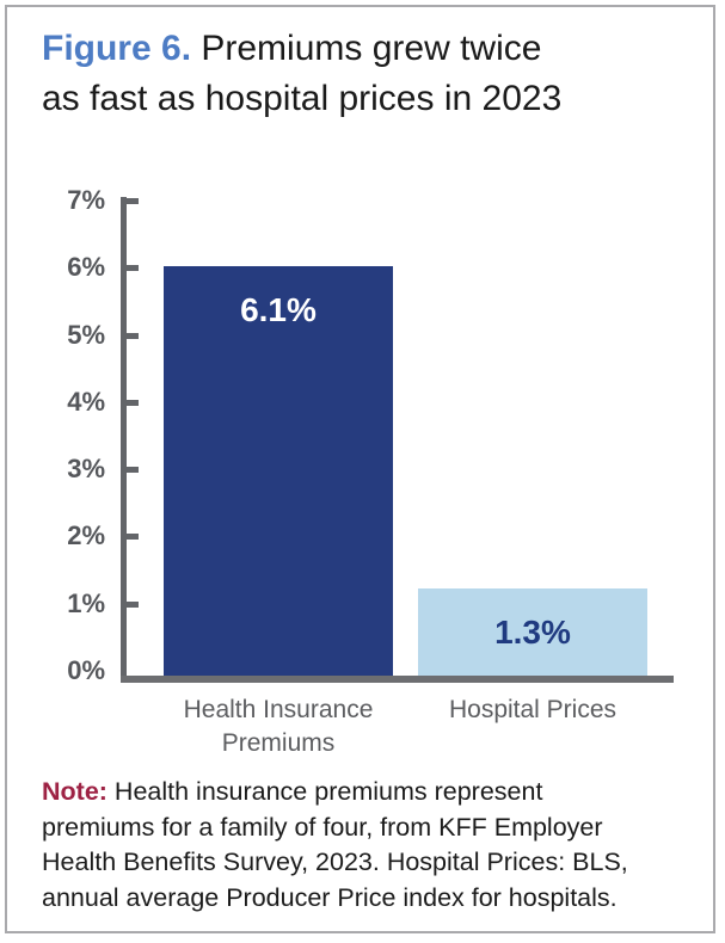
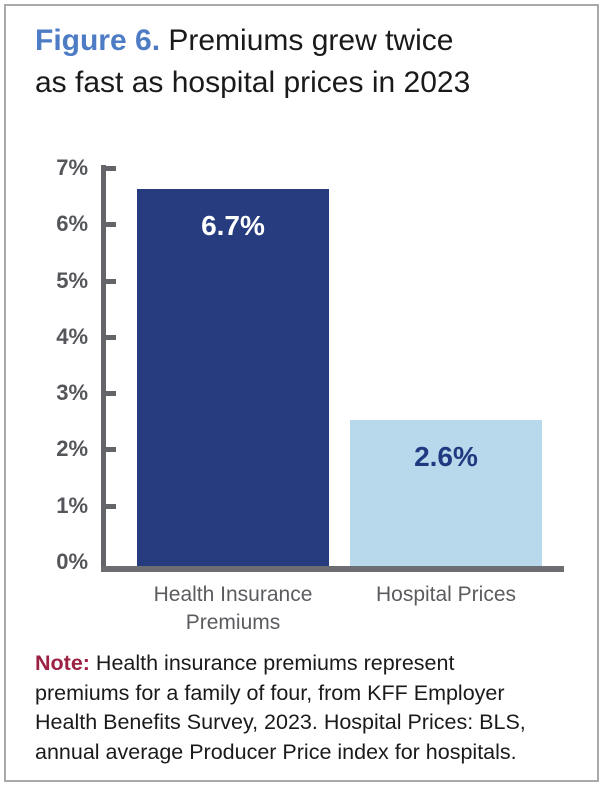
Health Insurance Premiums: 6.1% -> 6.7%
Hospital Prices: 1.3% -> 2.6%
